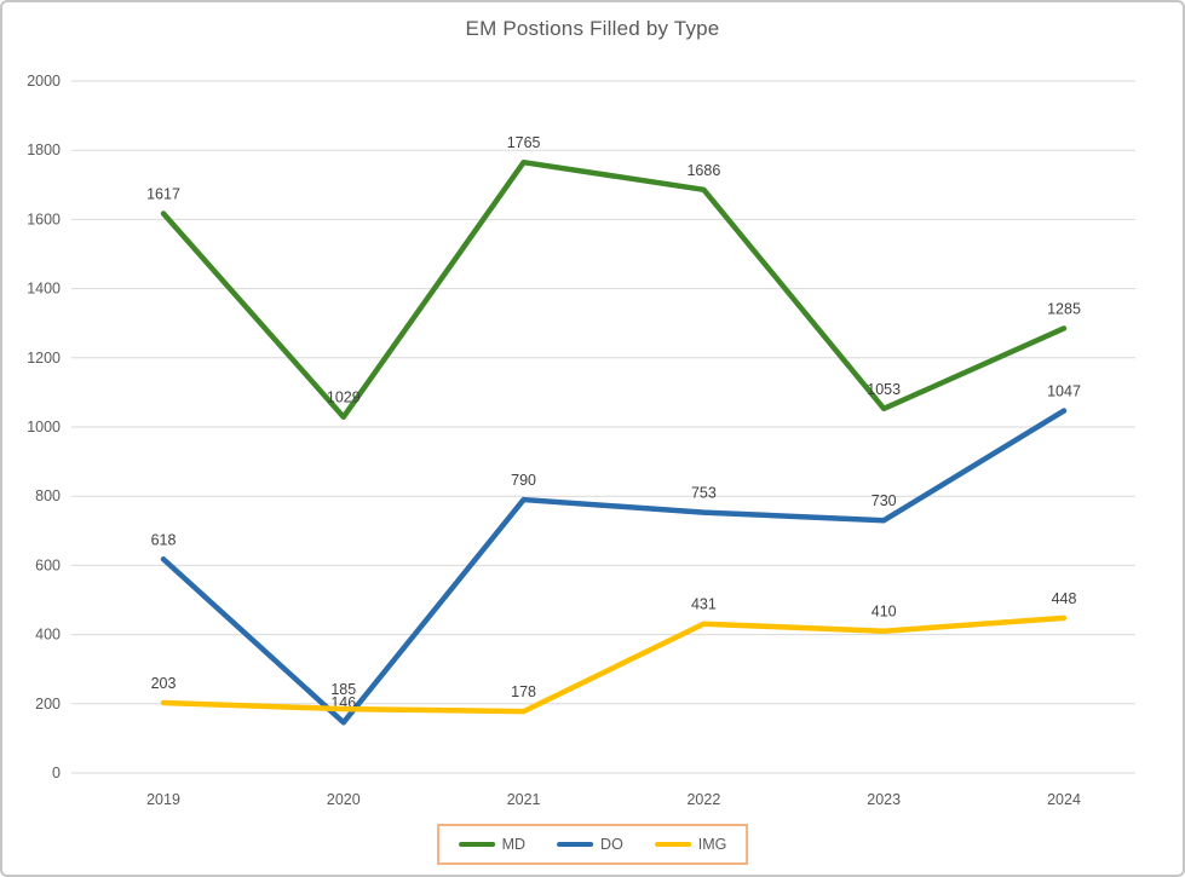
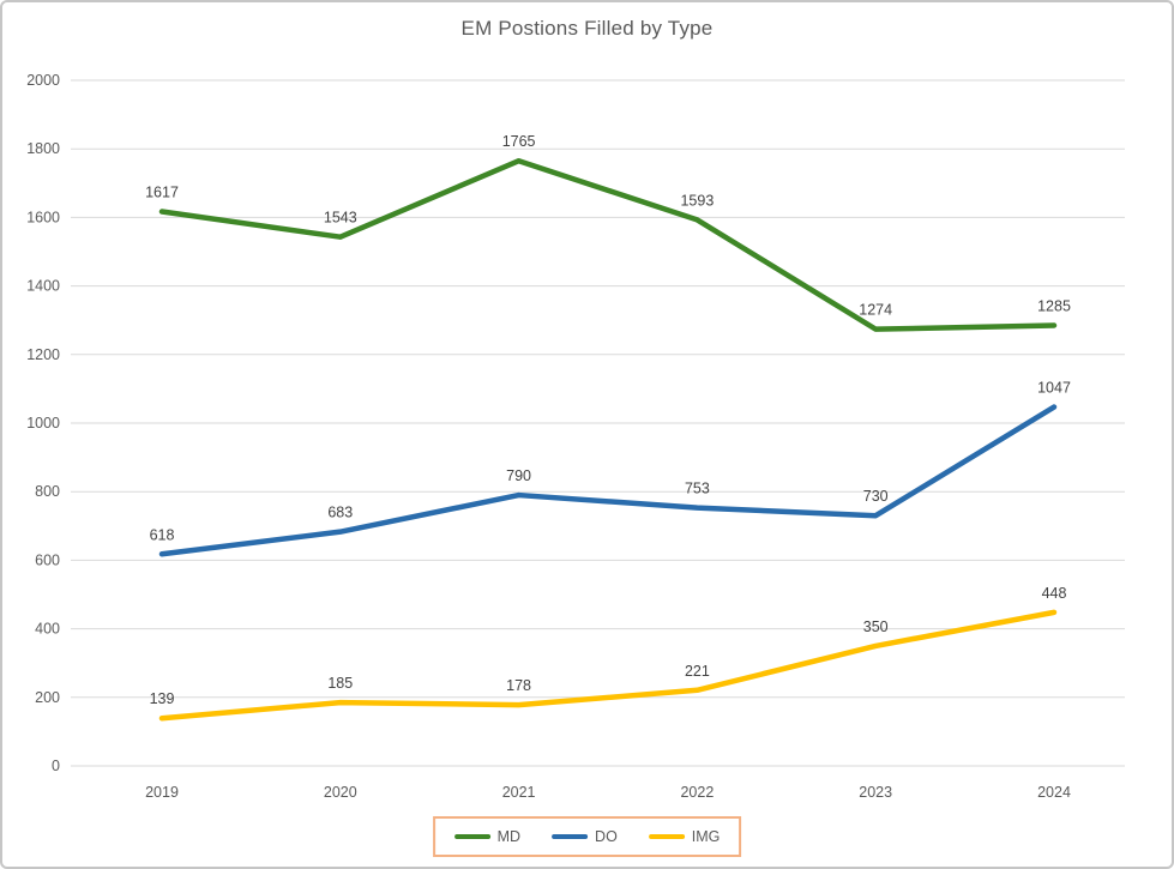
IMG/2019: 203 -> 139
MD/2020: 1029 -> 1543
DO/2020: 146 -> 683
MD/2022: 1686 -> 1593
IMG/2022: 431 -> 221
MD/2023: 1053 -> 1274
IMG/2023: 410 -> 350
